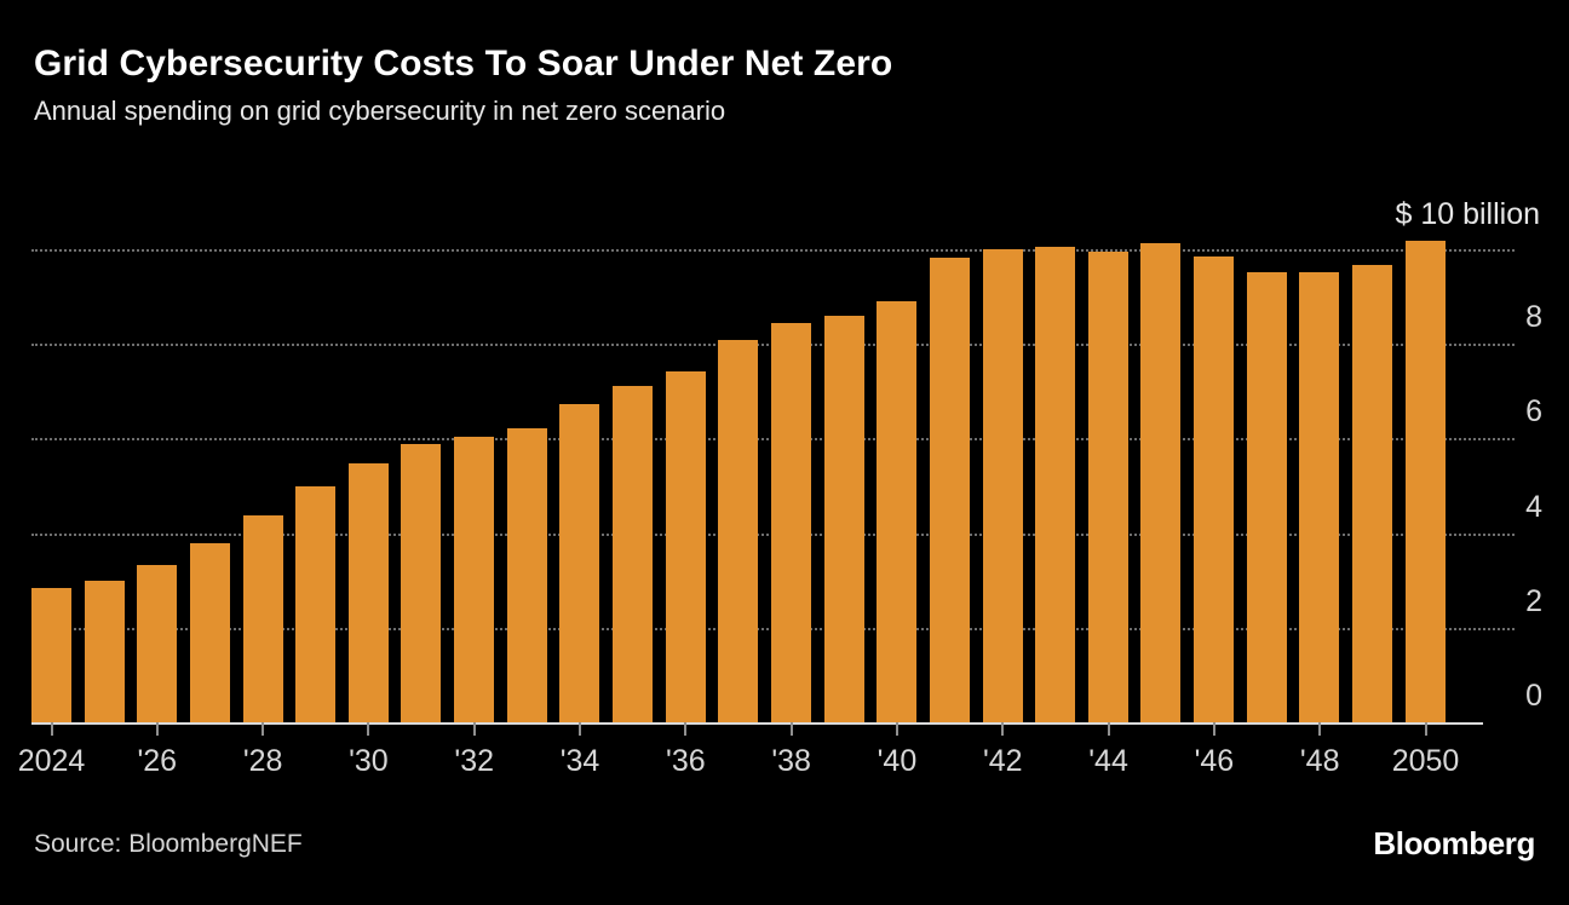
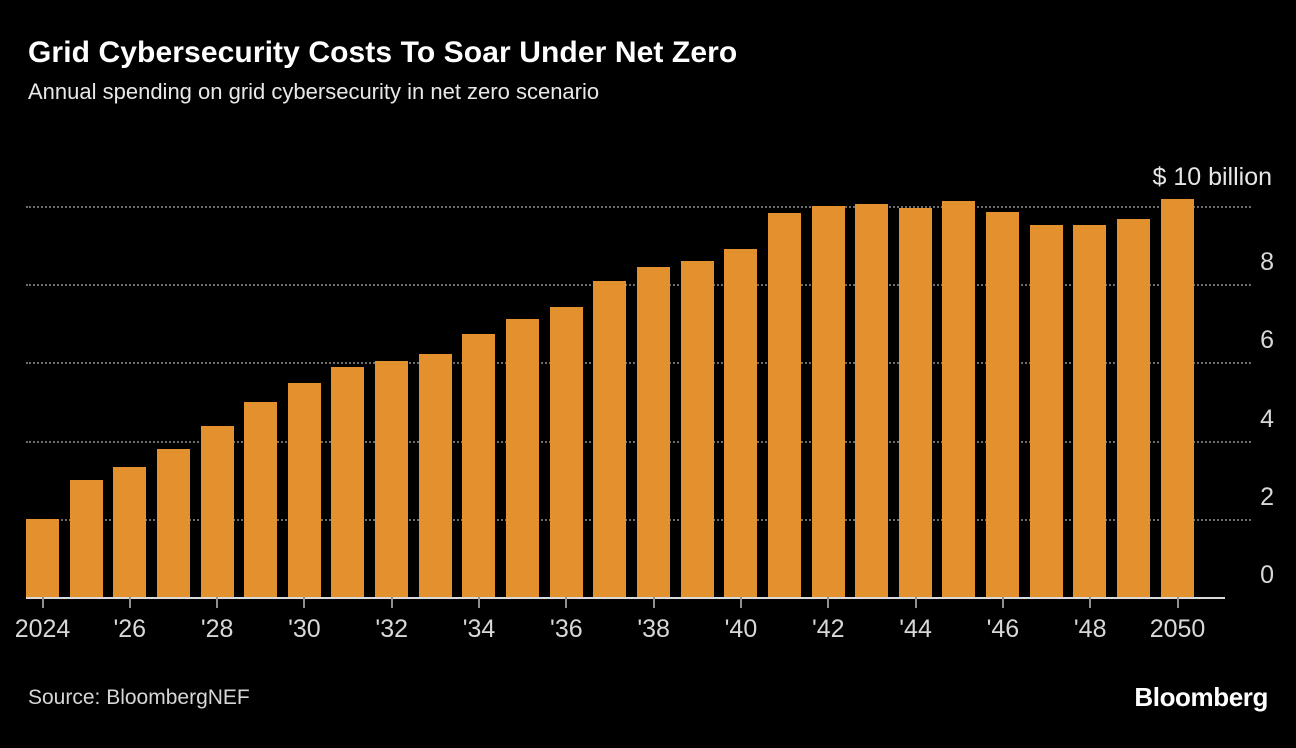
2024: 2.9 -> 2.0
